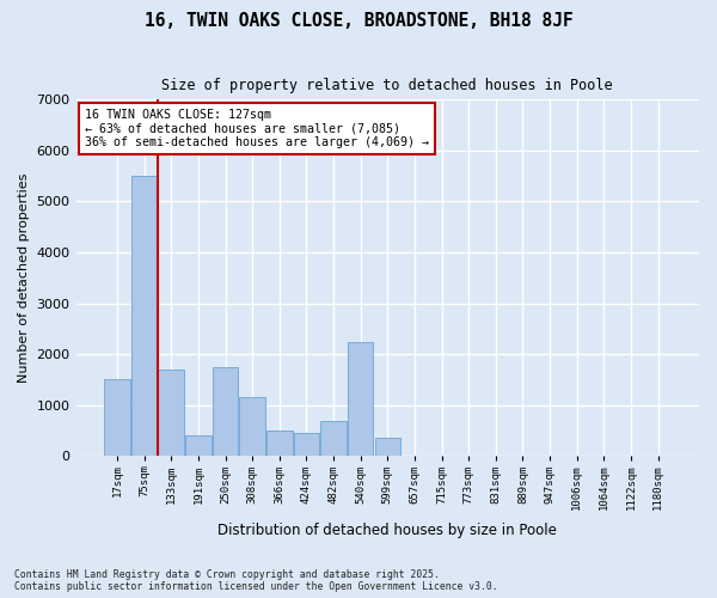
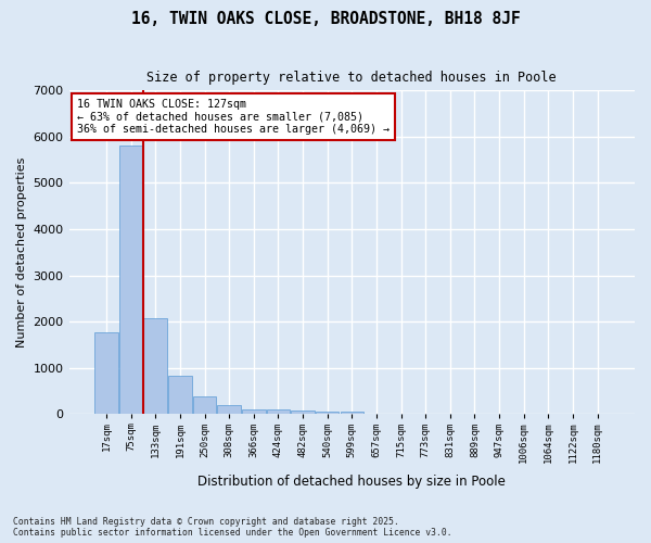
17sqm: 1500 -> 1780
75sqm: 5500 -> 5820
133sqm: 1700 -> 2080
191sqm: 400 -> 820
250sqm: 1750 -> 380
308sqm: 1150 -> 200
366sqm: 500 -> 110
424sqm: 450 -> 100
482sqm: 700 -> 70
540sqm: 2250 -> 60
599sqm: 350 -> 40
